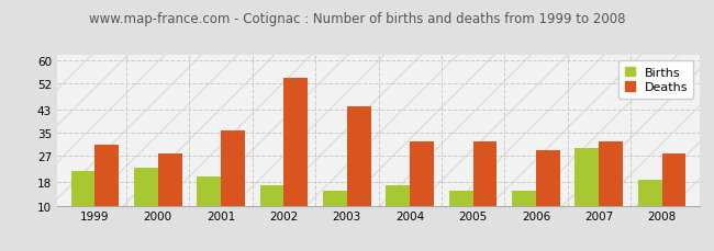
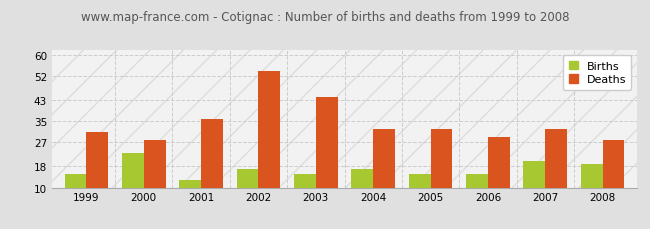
Births/1999: 22 -> 15
Births/2001: 20 -> 13
Births/2007: 30 -> 20
